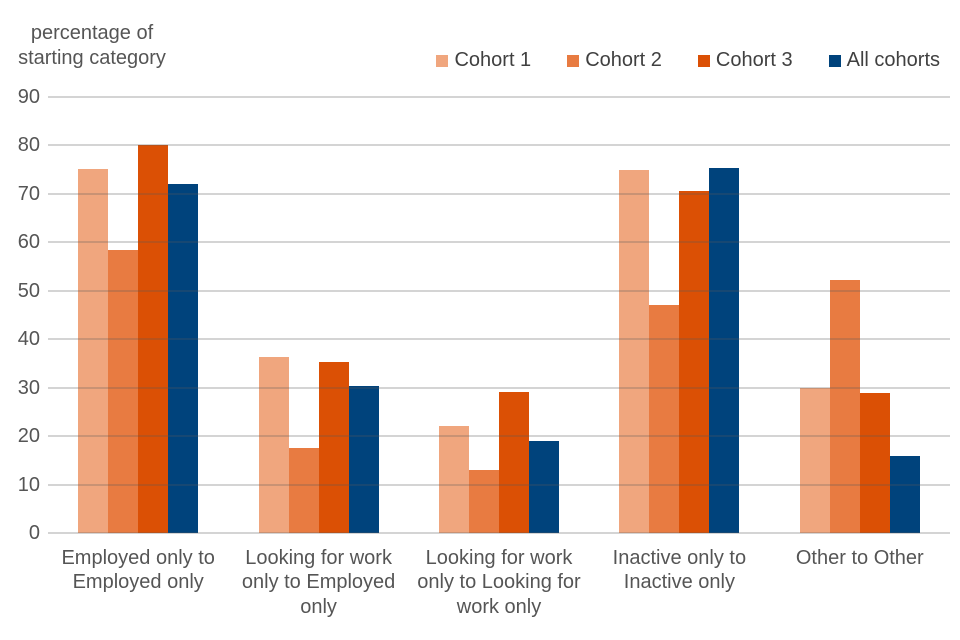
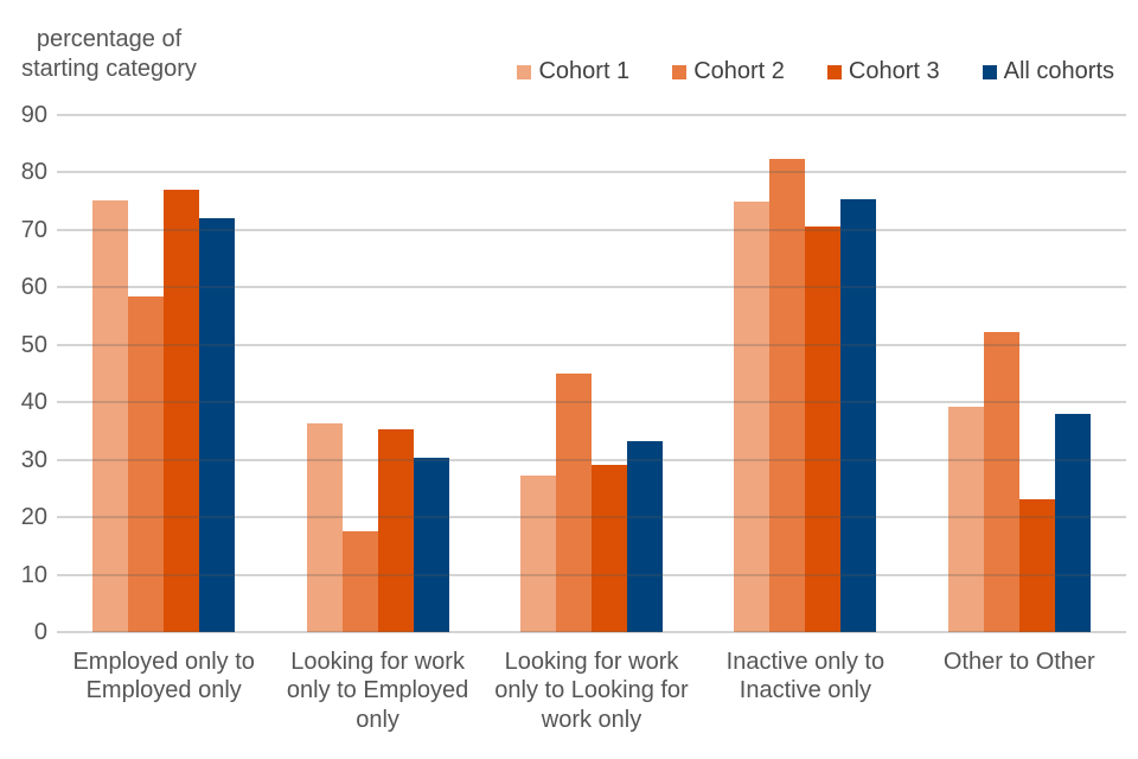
Cohort 3/Employed only to Employed only: 80 -> 77
Cohort 1/Looking for work only to Looking for work only: 22 -> 27
Cohort 2/Looking for work only to Looking for work only: 13 -> 45
All cohorts/Looking for work only to Looking for work only: 19 -> 33
Cohort 2/Inactive only to Inactive only: 47 -> 82
Cohort 1/Other to Other: 30 -> 39
Cohort 3/Other to Other: 29 -> 23
All cohorts/Other to Other: 16 -> 38
